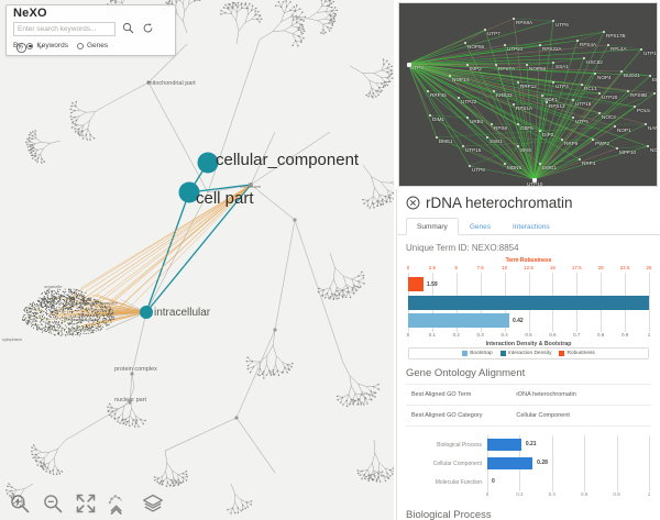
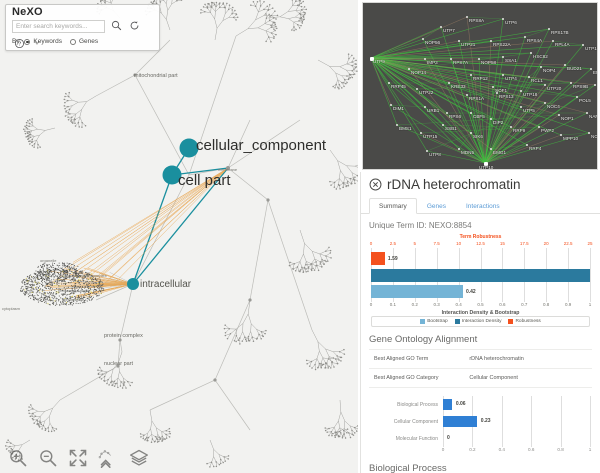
Gene Ontology Alignment/Biological Process: 0.21 -> 0.06
Gene Ontology Alignment/Cellular Component: 0.28 -> 0.23
